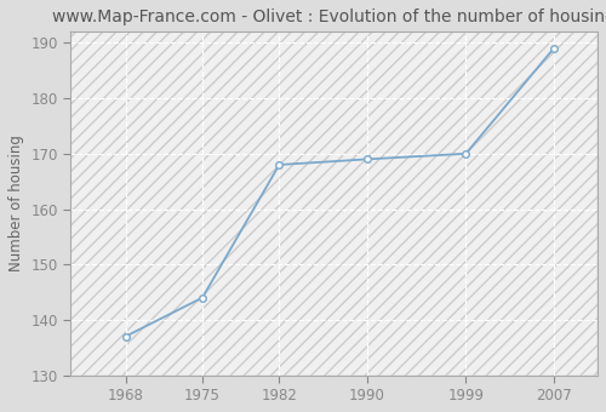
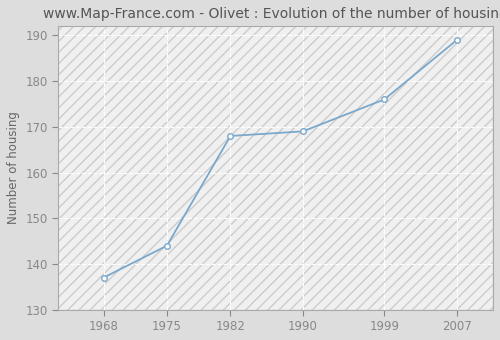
1999: 170 -> 176
